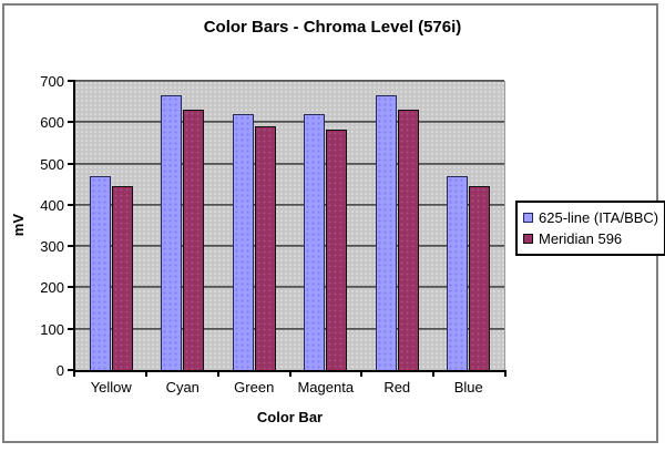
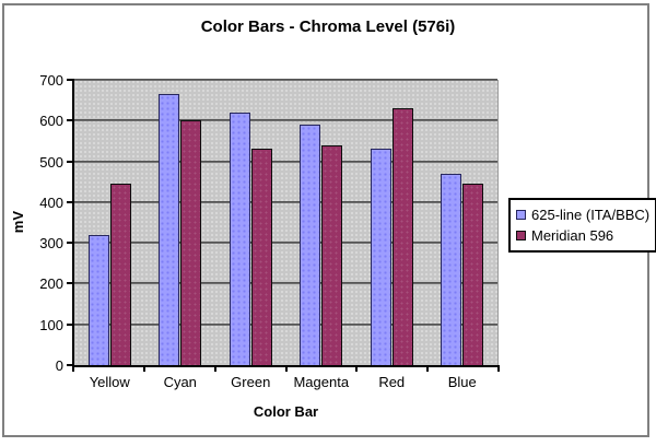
625-line (ITA/BBC)/Yellow: 470 -> 320
Meridian 596/Cyan: 630 -> 600
Meridian 596/Green: 590 -> 530
625-line (ITA/BBC)/Magenta: 620 -> 590
Meridian 596/Magenta: 580 -> 540
625-line (ITA/BBC)/Red: 660 -> 530
